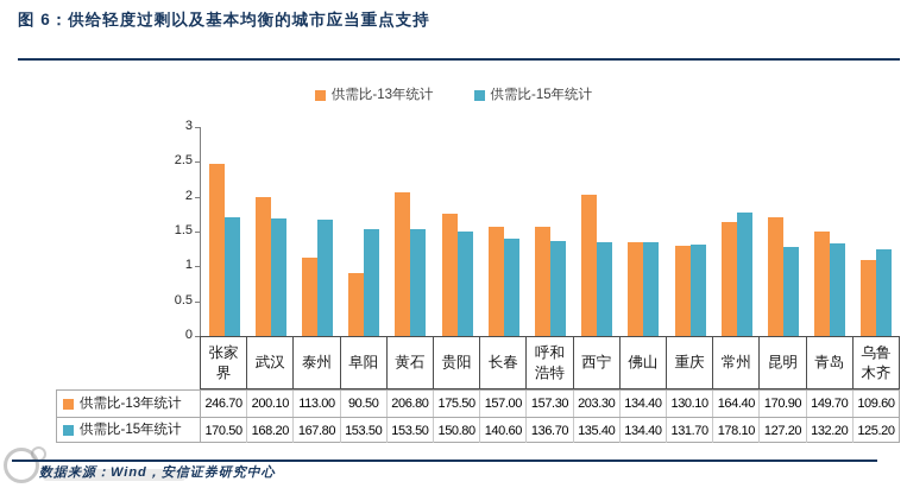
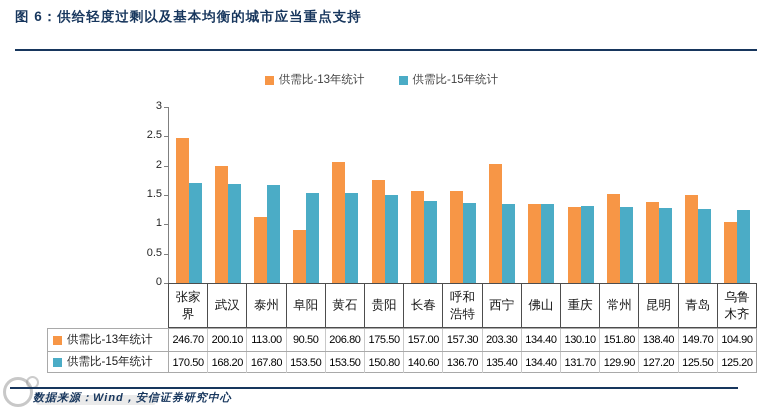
供需比-13年统计/常州: 164.40 -> 151.80
供需比-15年统计/常州: 178.10 -> 129.90
供需比-13年统计/昆明: 170.90 -> 138.40
供需比-15年统计/青岛: 132.20 -> 125.50
供需比-13年统计/乌鲁木齐: 109.60 -> 104.90
